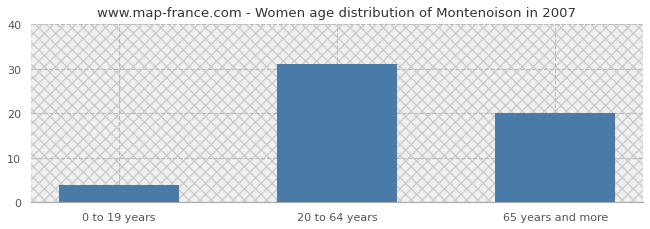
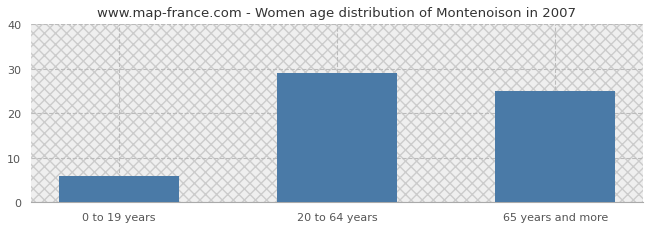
0 to 19 years: 4 -> 6
20 to 64 years: 31 -> 29
65 years and more: 20 -> 25
